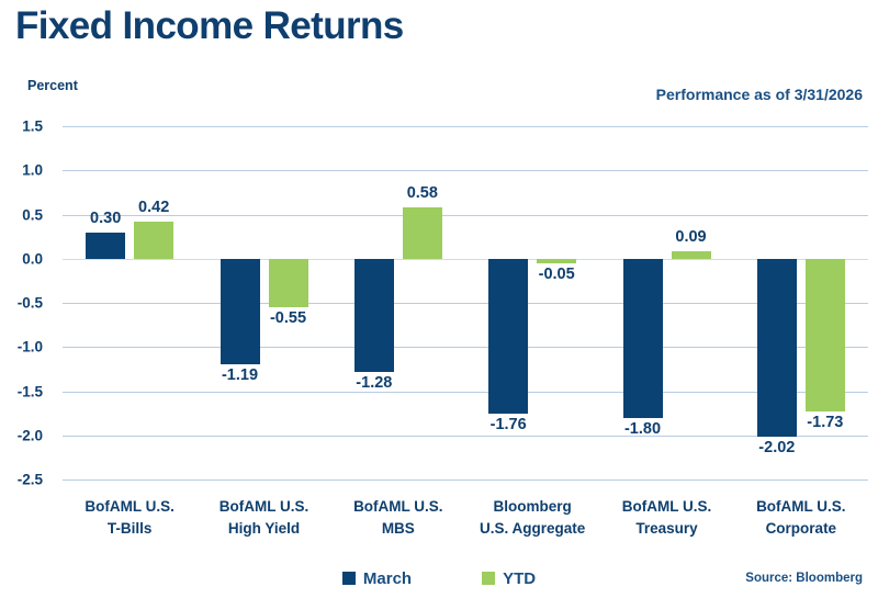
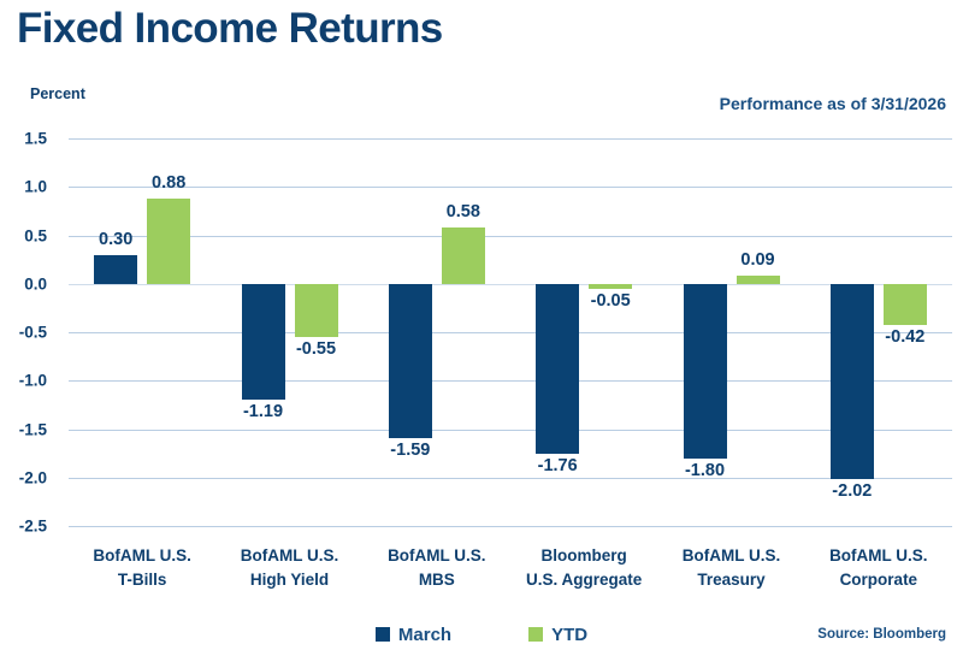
YTD/BofAML U.S. T-Bills: 0.42 -> 0.88
March/BofAML U.S. MBS: -1.28 -> -1.59
YTD/BofAML U.S. Corporate: -1.73 -> -0.42
